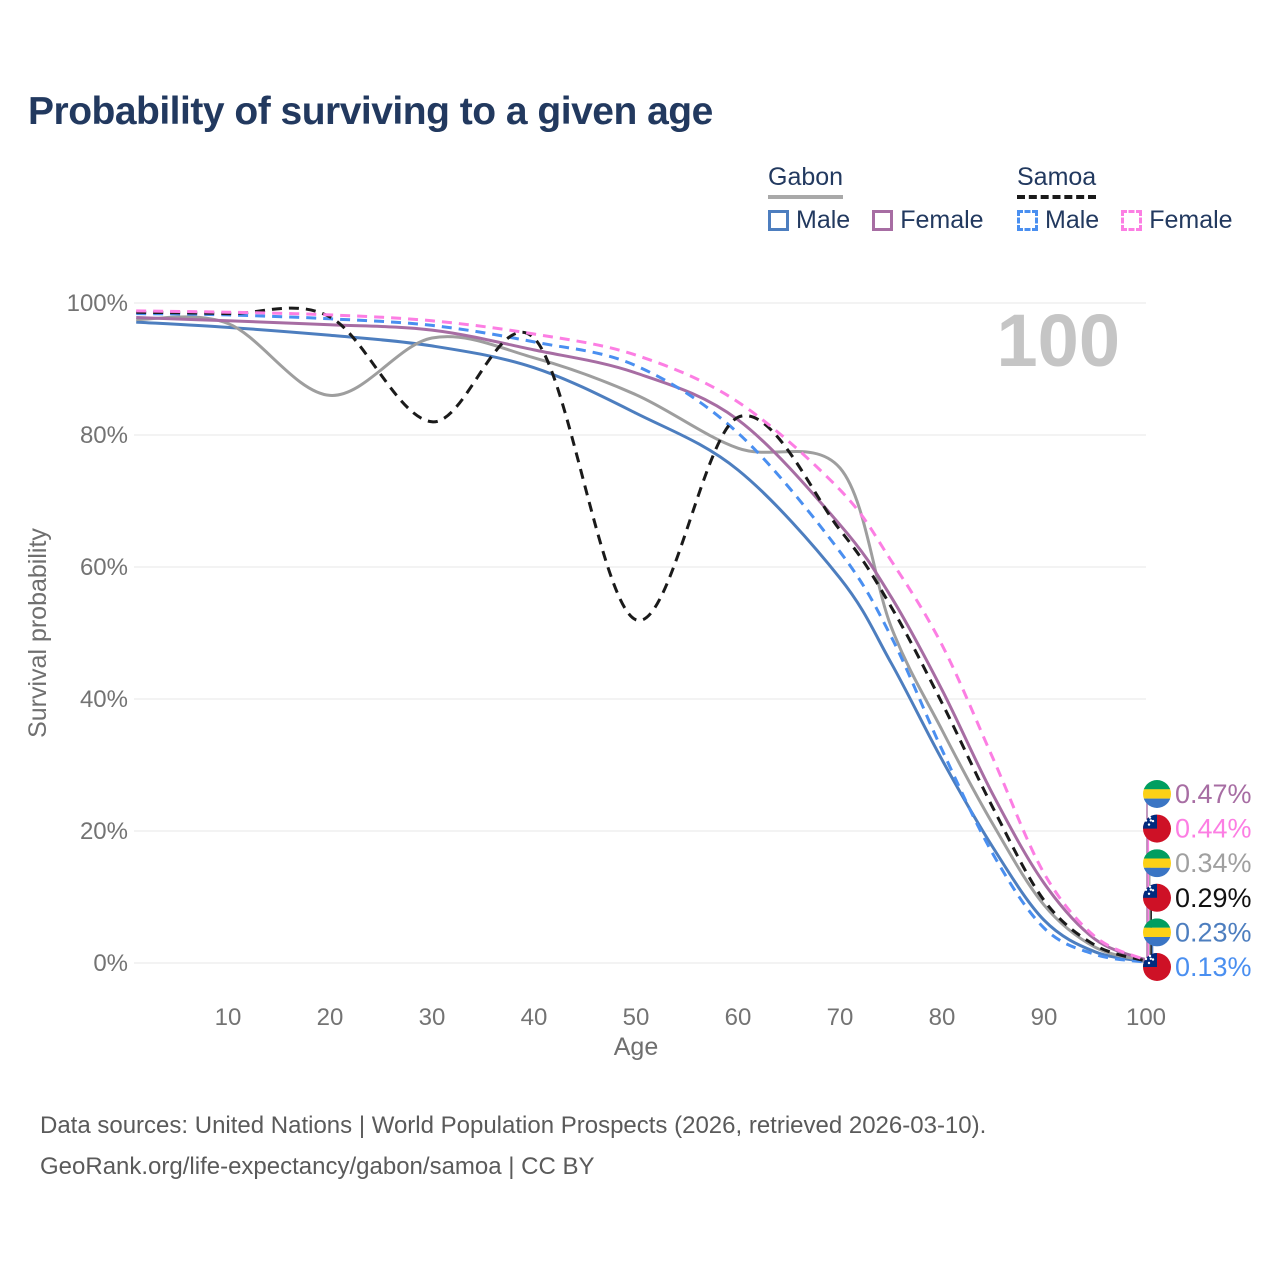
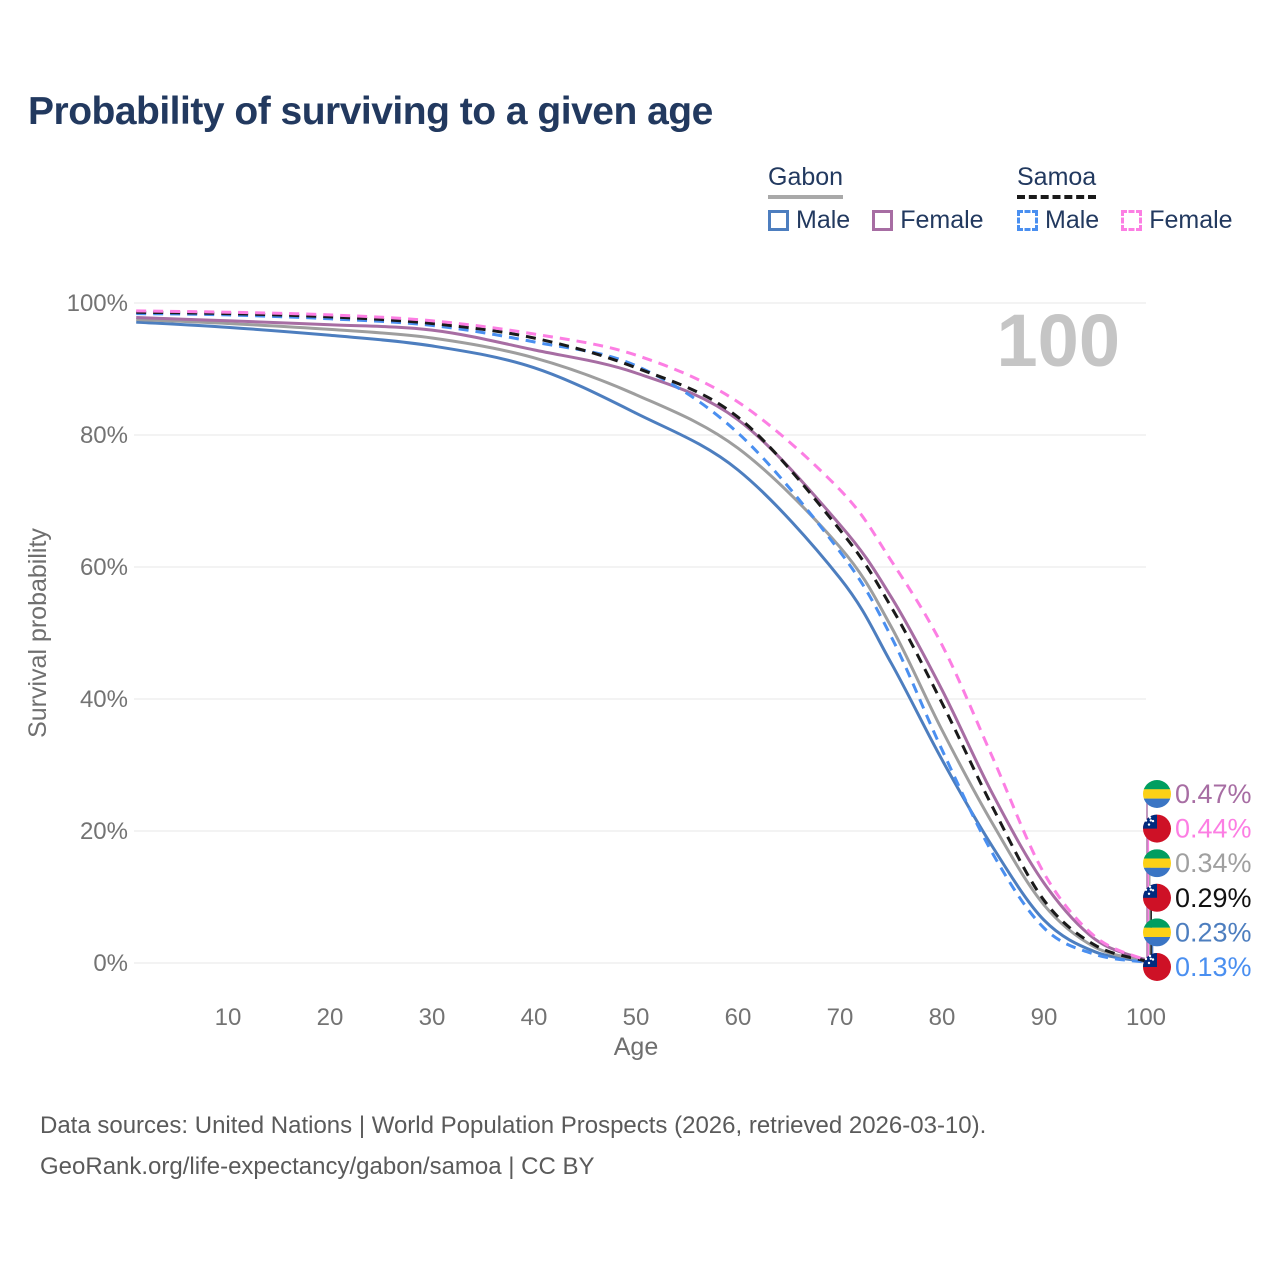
Gabon/20: 86% -> 96%
Samoa/30: 82% -> 97%
Samoa/50: 52% -> 90%
Gabon/70: 75% -> 63%
